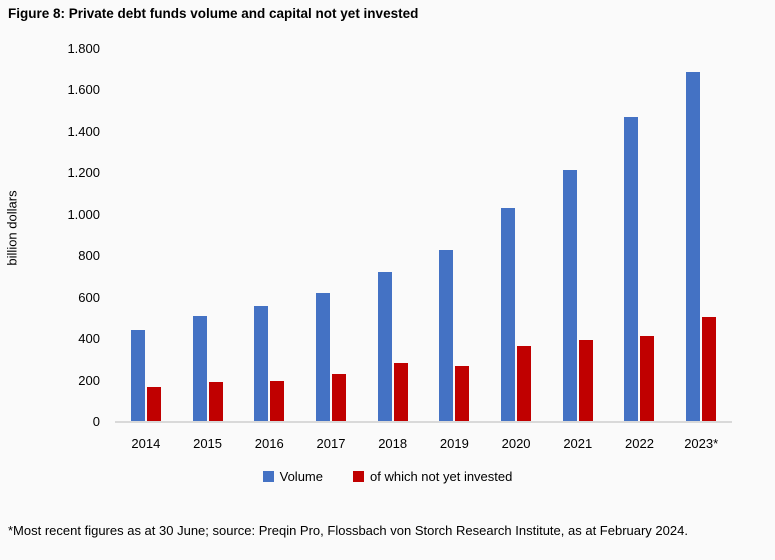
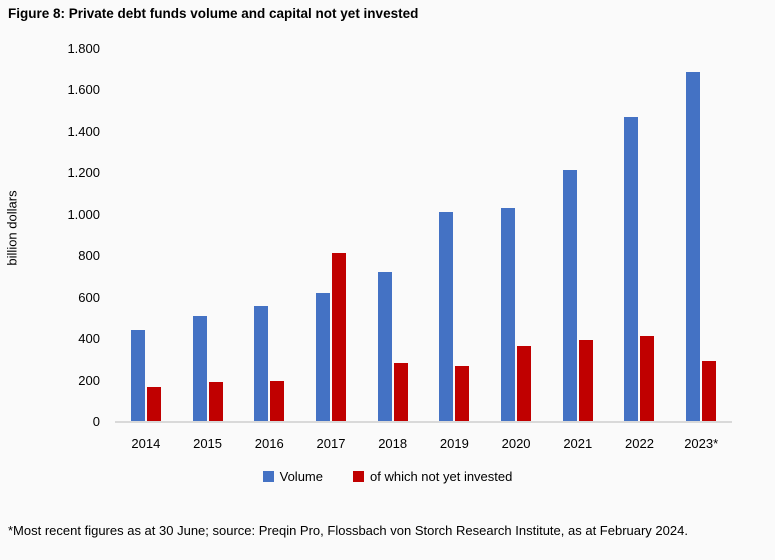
of which not yet invested/2017: 220 -> 810
Volume/2019: 820 -> 1010
of which not yet invested/2023*: 500 -> 290
